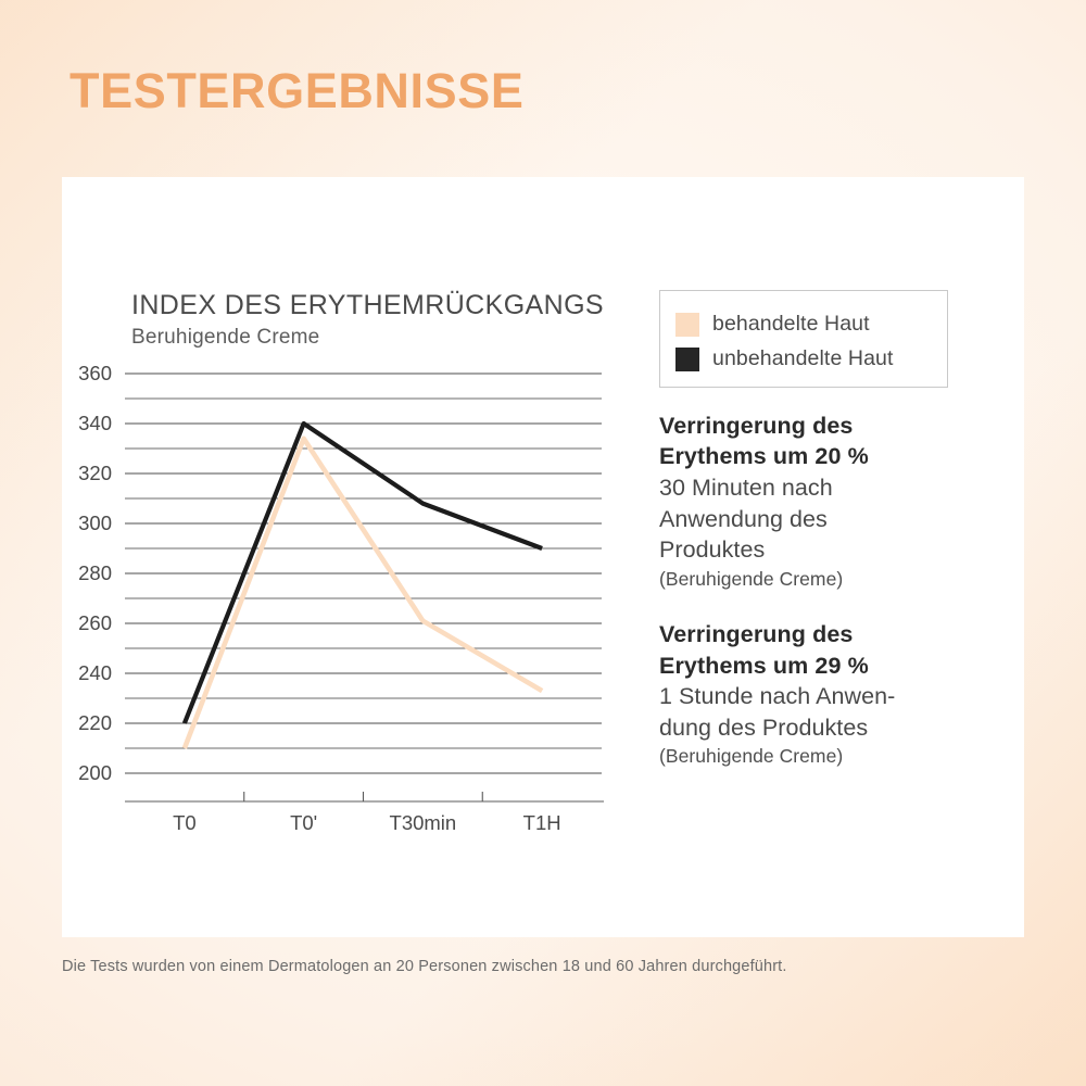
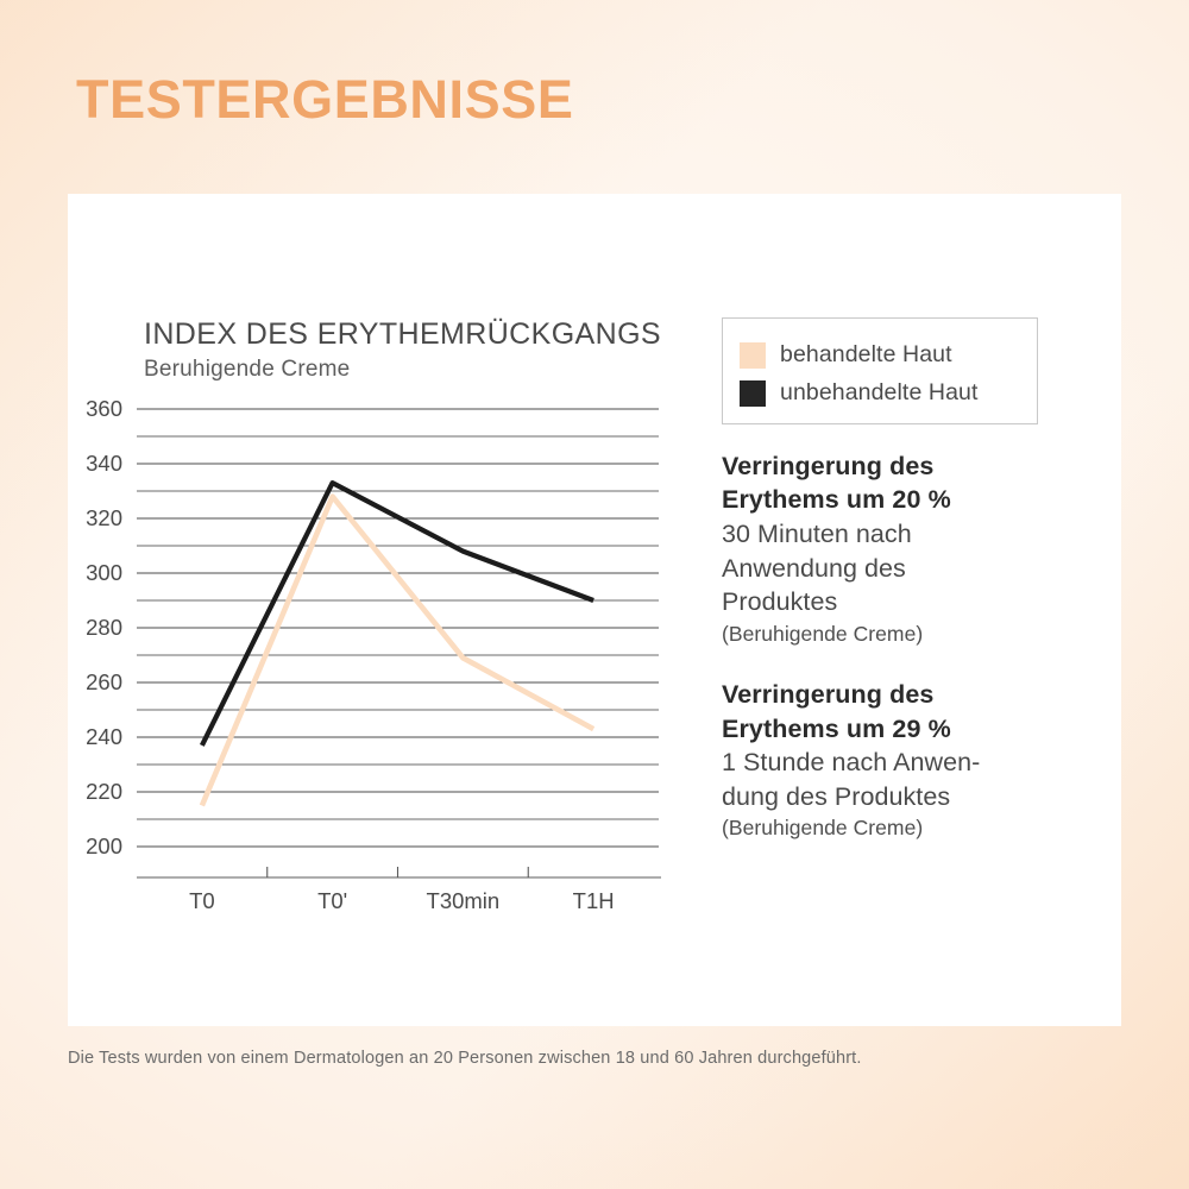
unbehandelte Haut/T0: 220 -> 237
behandelte Haut/T0: 210 -> 215
unbehandelte Haut/T0': 340 -> 333
behandelte Haut/T0': 334 -> 328
behandelte Haut/T30min: 261 -> 269
behandelte Haut/T1H: 233 -> 243
